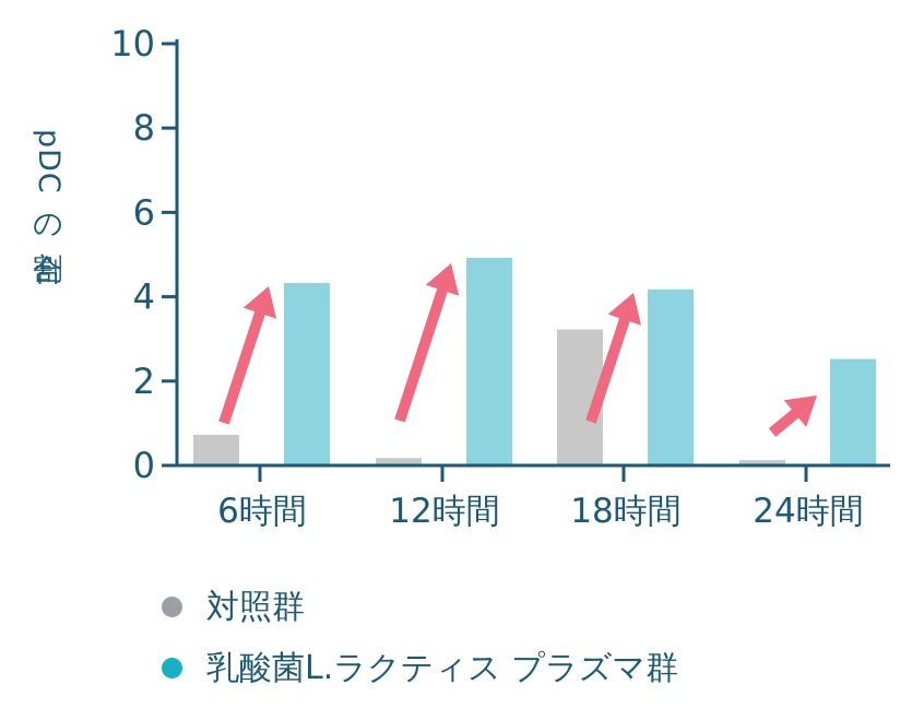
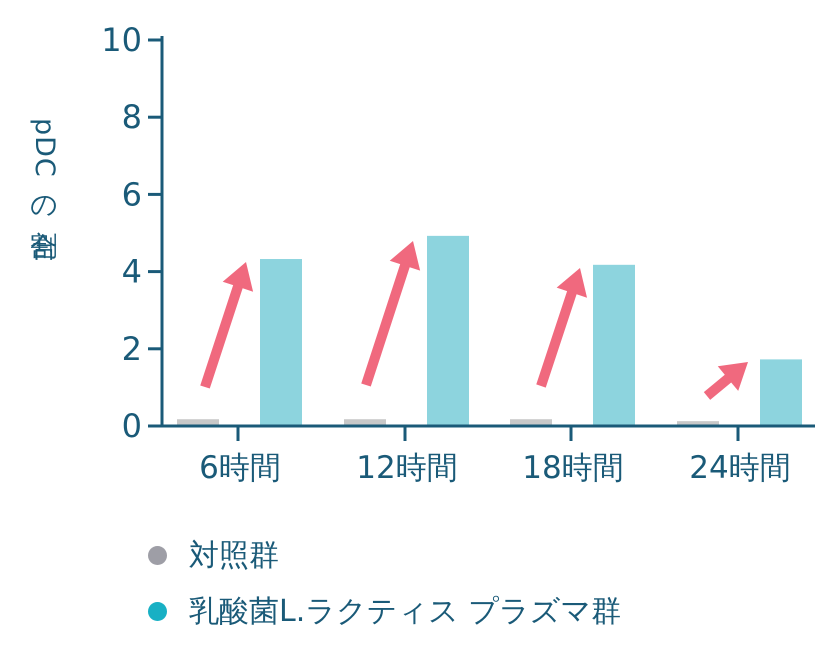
対照群/6時間: 0.7 -> 0.1
対照群/18時間: 3.2 -> 0.1
乳酸菌L.ラクティス プラズマ群/24時間: 2.5 -> 1.7
